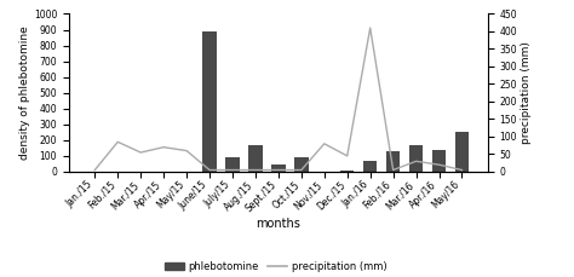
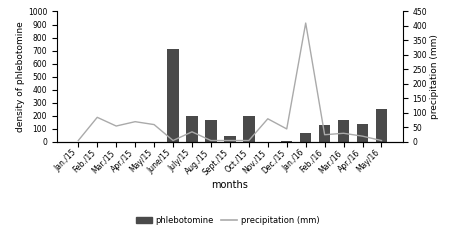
phlebotomine/June/15: 890 -> 710
phlebotomine/July/15: 100 -> 200
precipitation (mm)/July/15: 5 -> 35
phlebotomine/Oct./15: 100 -> 200
precipitation (mm)/Feb./16: 5 -> 25
